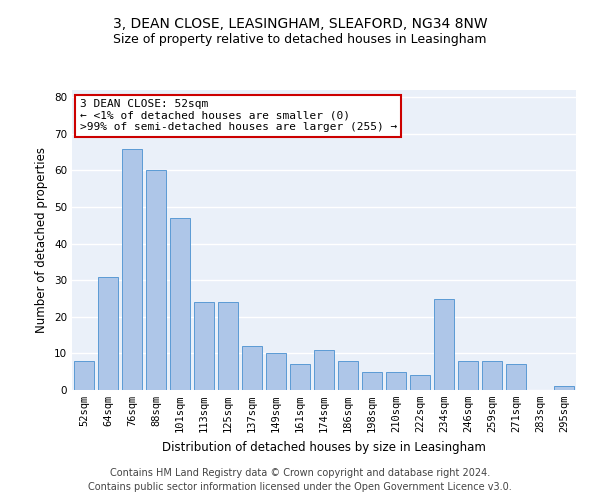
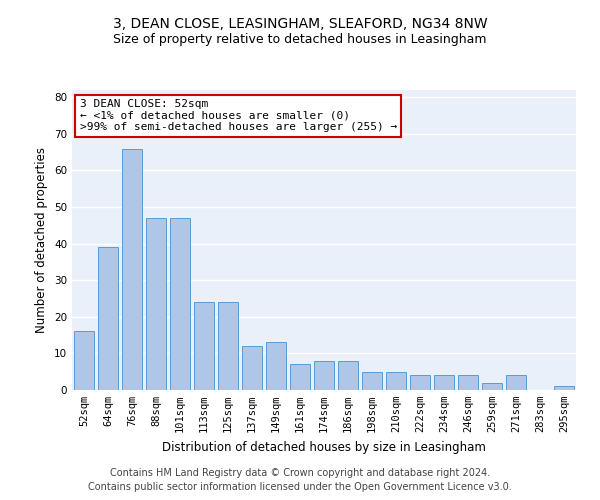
52sqm: 8 -> 16
64sqm: 31 -> 39
88sqm: 60 -> 47
149sqm: 10 -> 13
174sqm: 11 -> 8
234sqm: 25 -> 4
246sqm: 8 -> 4
259sqm: 8 -> 2
271sqm: 7 -> 4
